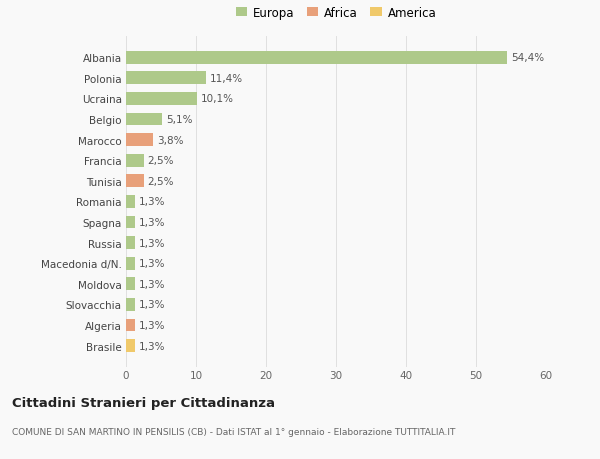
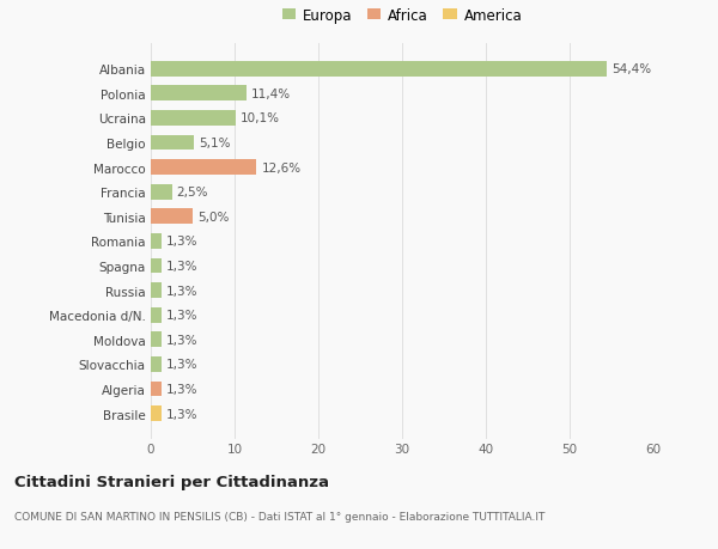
Marocco: 3,8% -> 12,6%
Tunisia: 2,5% -> 5,0%
